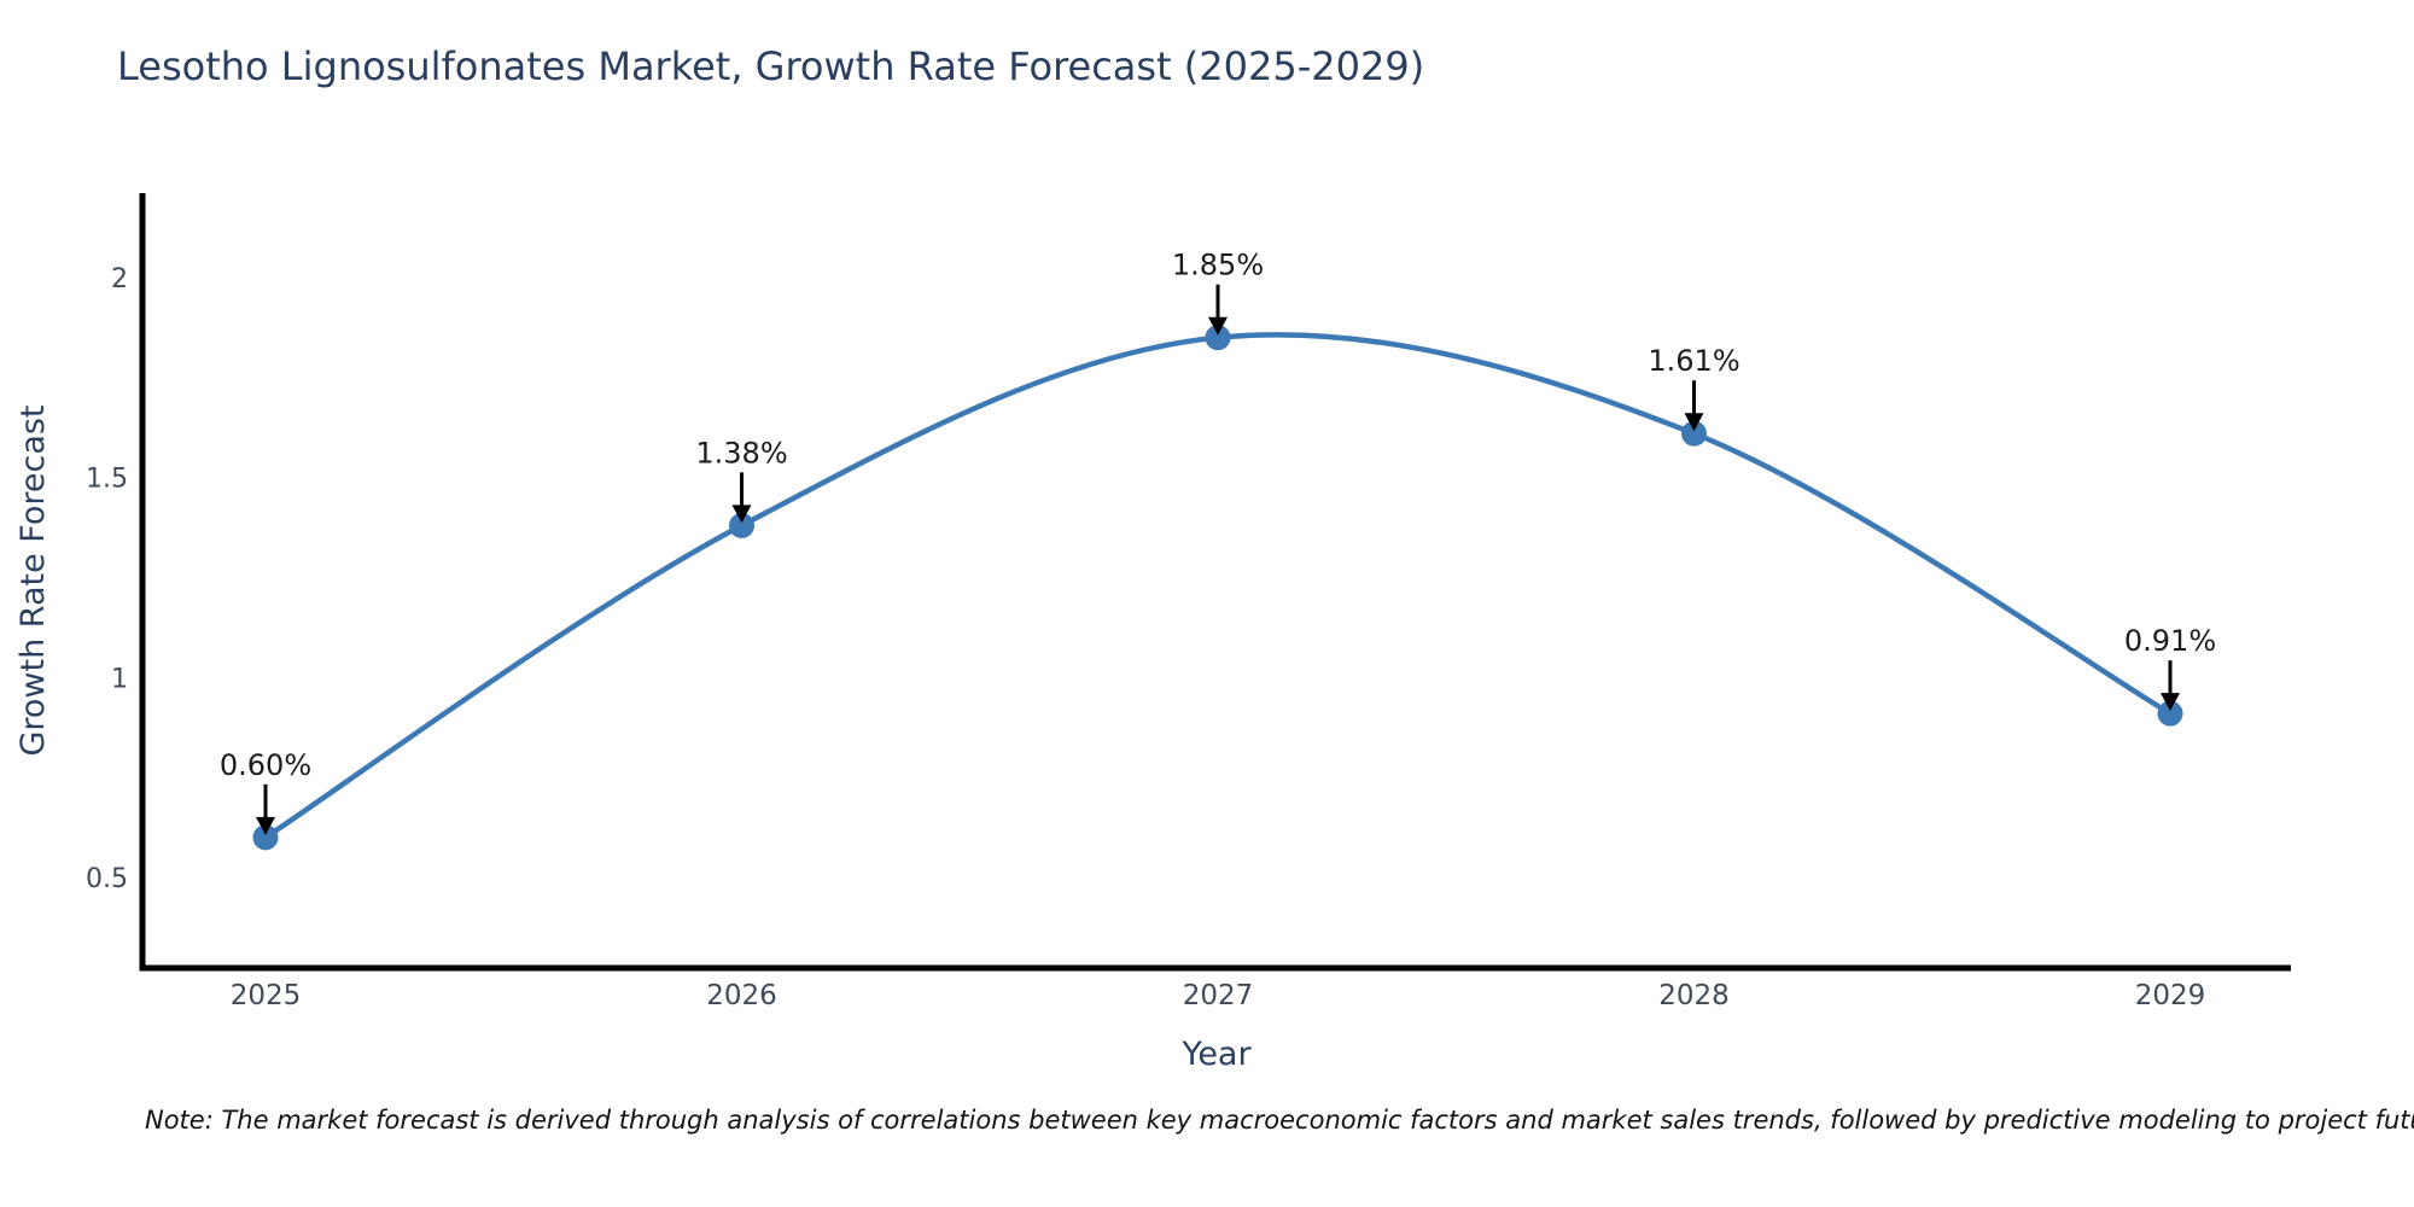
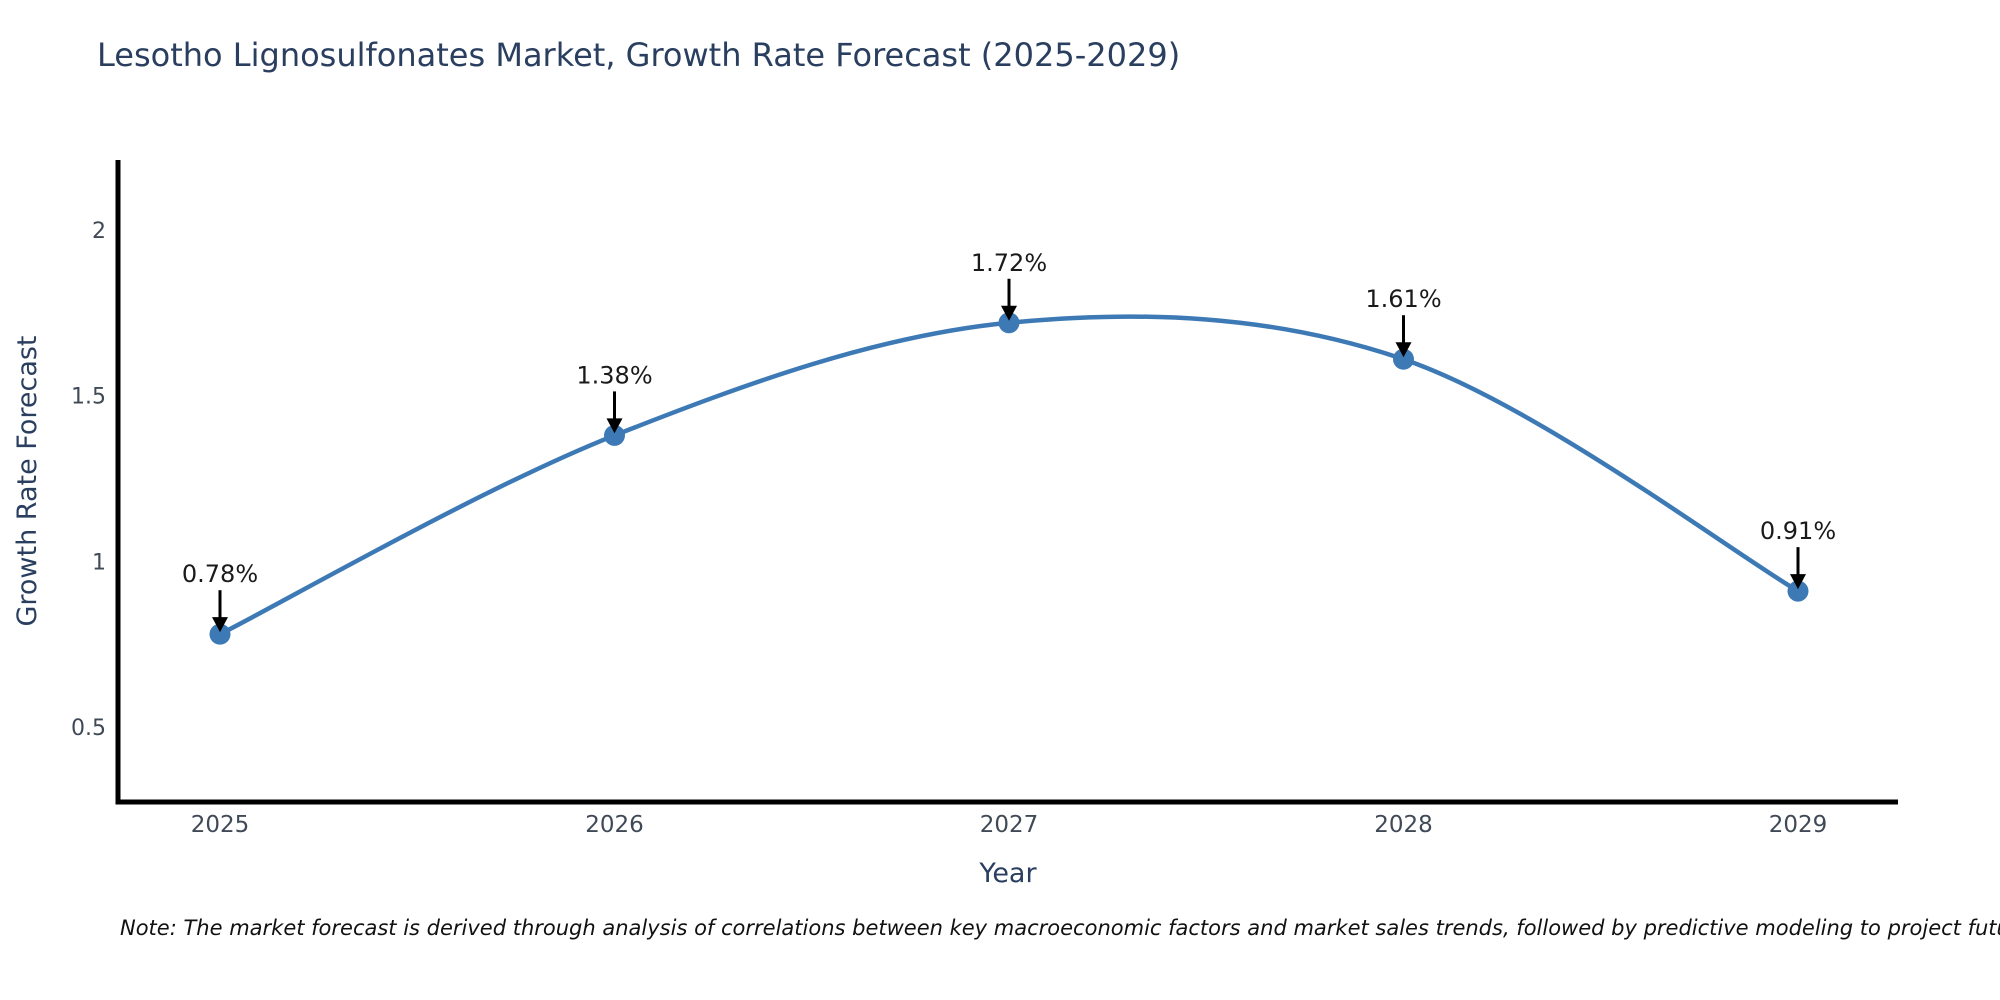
2025: 0.60% -> 0.78%
2027: 1.85% -> 1.72%
